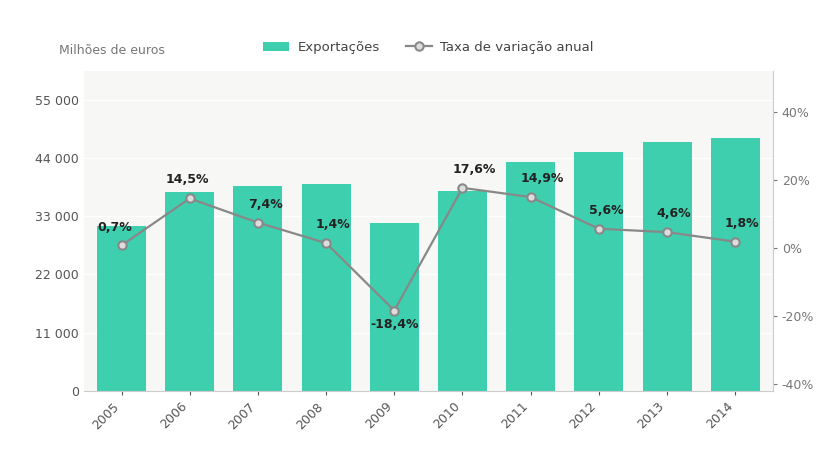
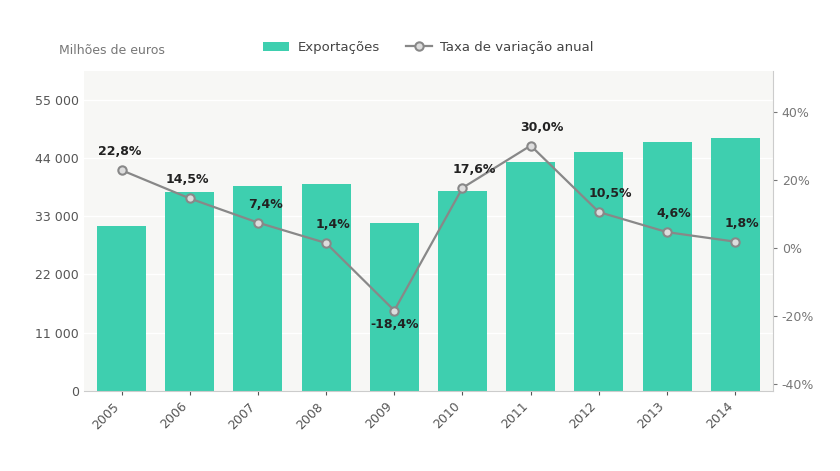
Taxa de variação anual/2005: 0,7% -> 22,8%
Taxa de variação anual/2011: 14,9% -> 30,0%
Taxa de variação anual/2012: 5,6% -> 10,5%
